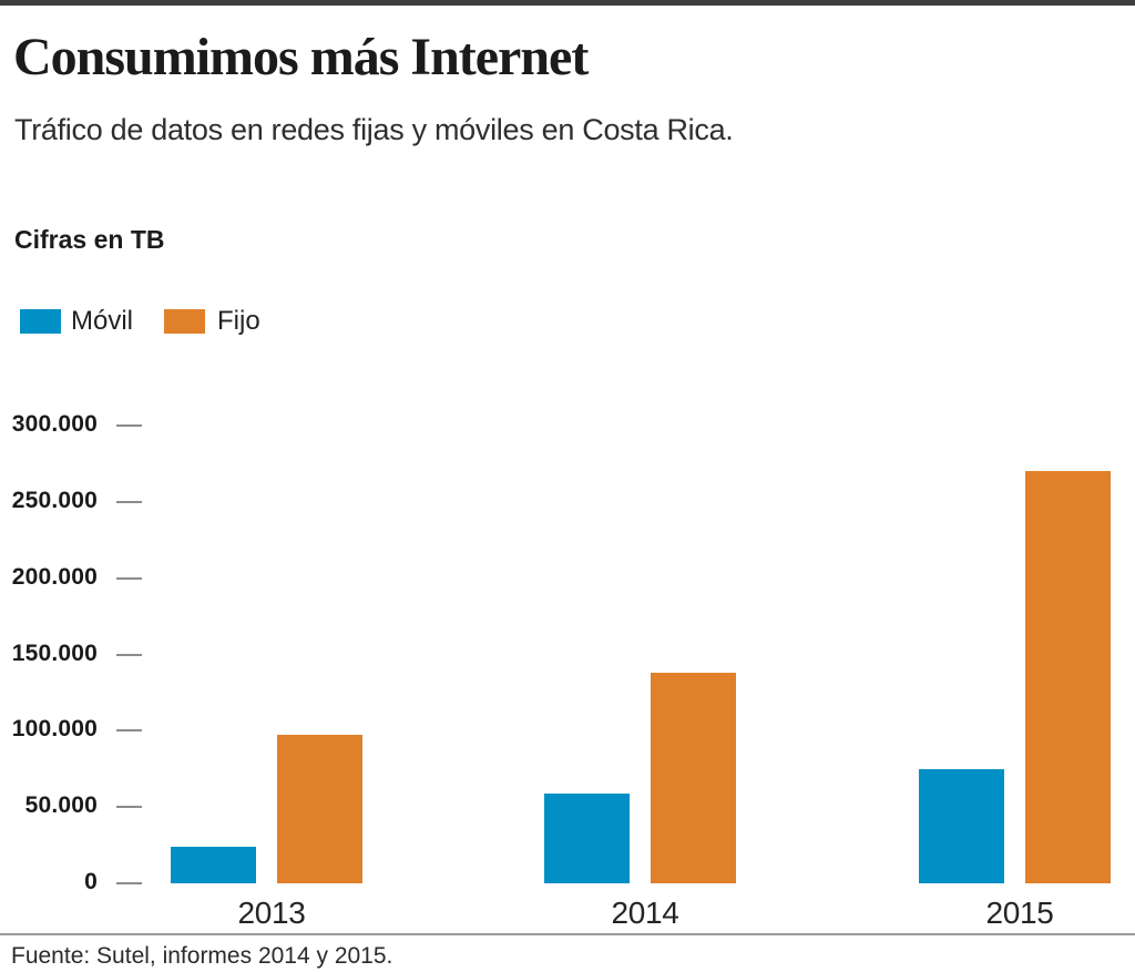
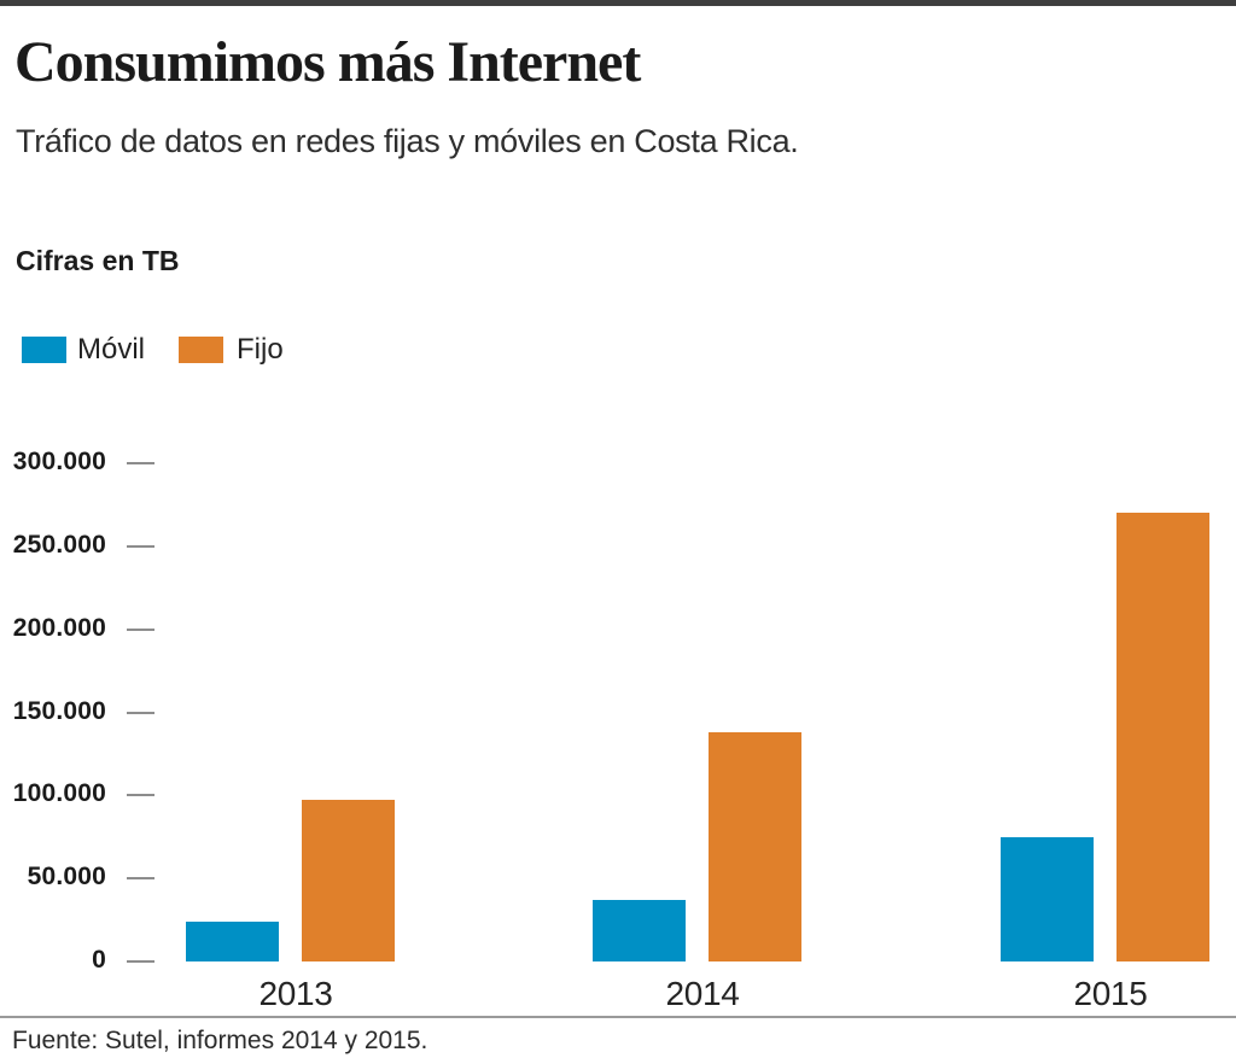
Móvil/2014: 59000 -> 37000
